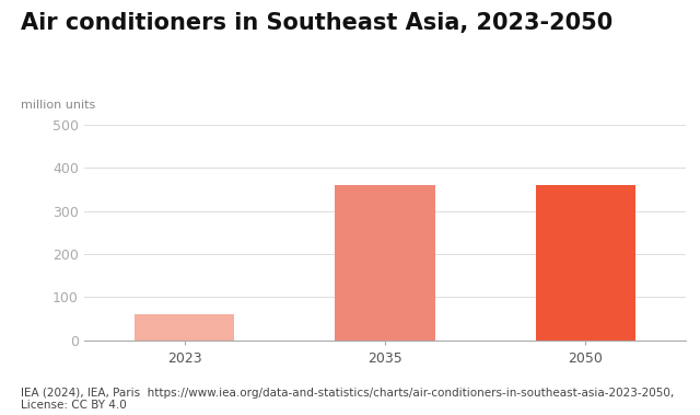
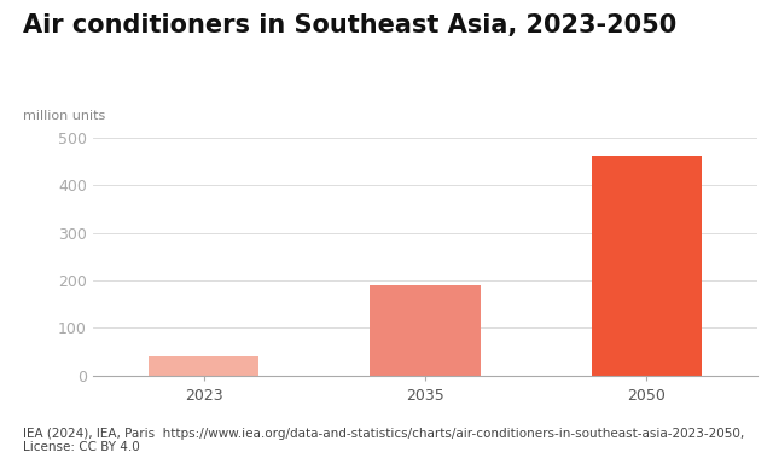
2023: 60 -> 40
2035: 360 -> 190
2050: 360 -> 460
